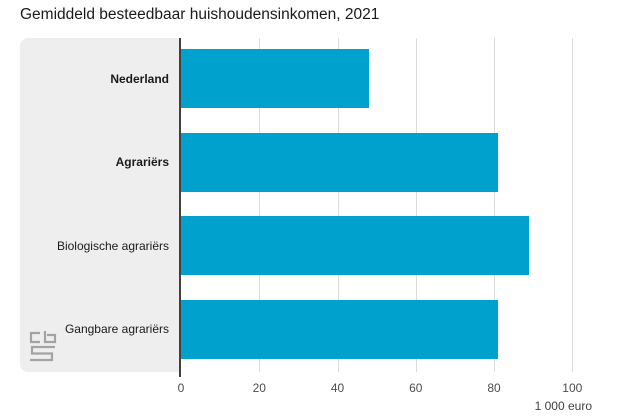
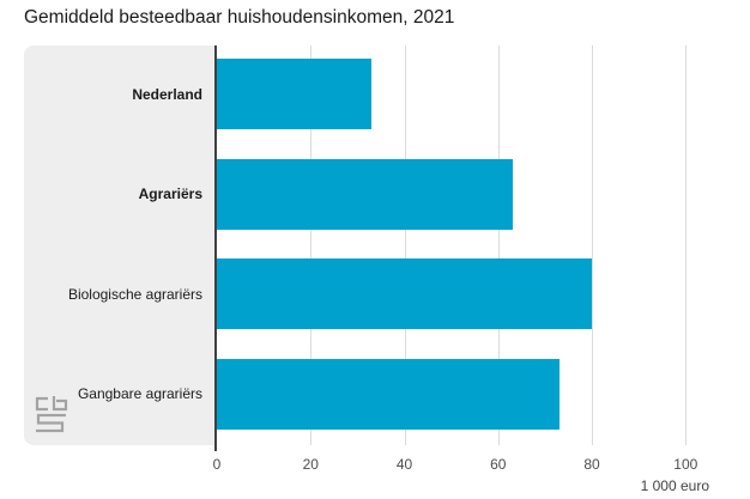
Nederland: 48 -> 33
Agrariërs: 81 -> 63
Biologische agrariërs: 89 -> 80
Gangbare agrariërs: 81 -> 73
